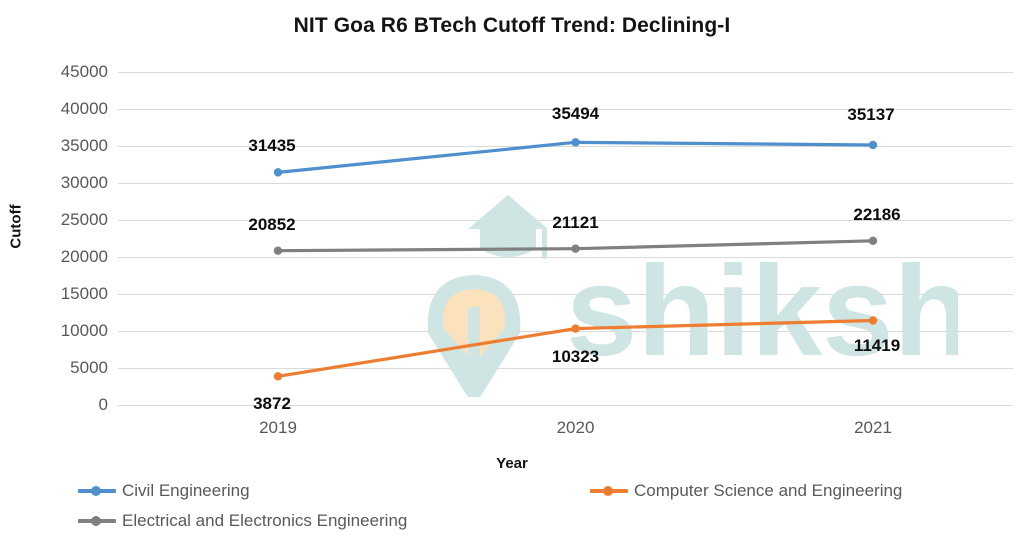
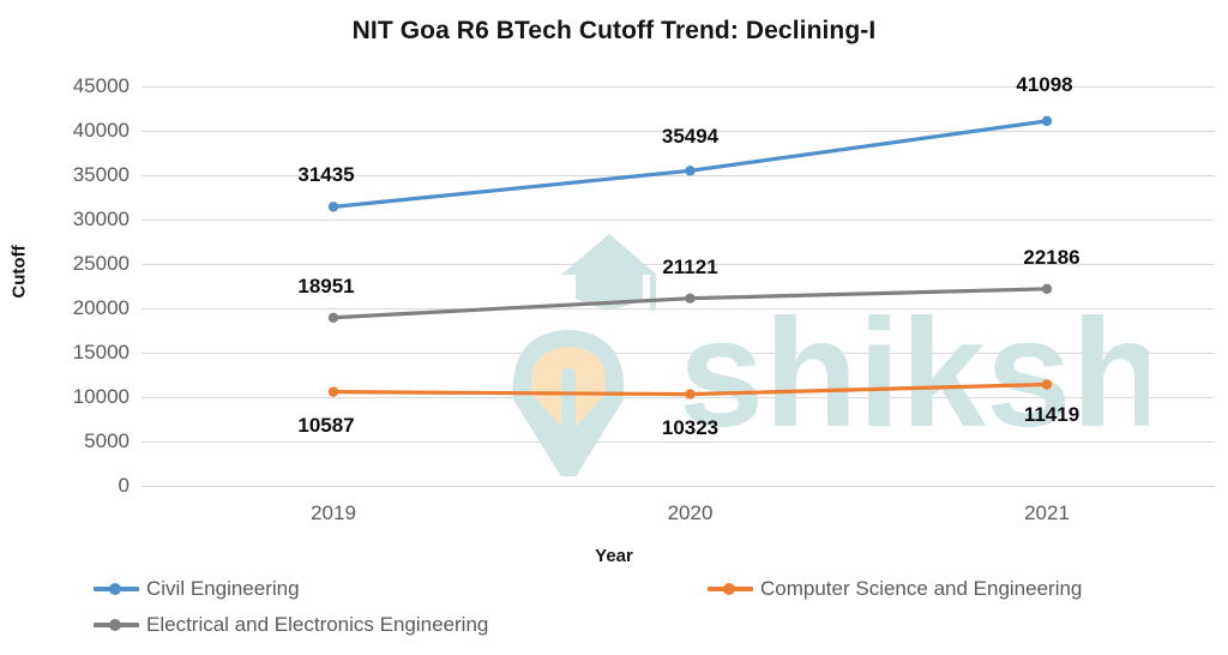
Computer Science and Engineering/2019: 3872 -> 10587
Electrical and Electronics Engineering/2019: 20852 -> 18951
Civil Engineering/2021: 35137 -> 41098
